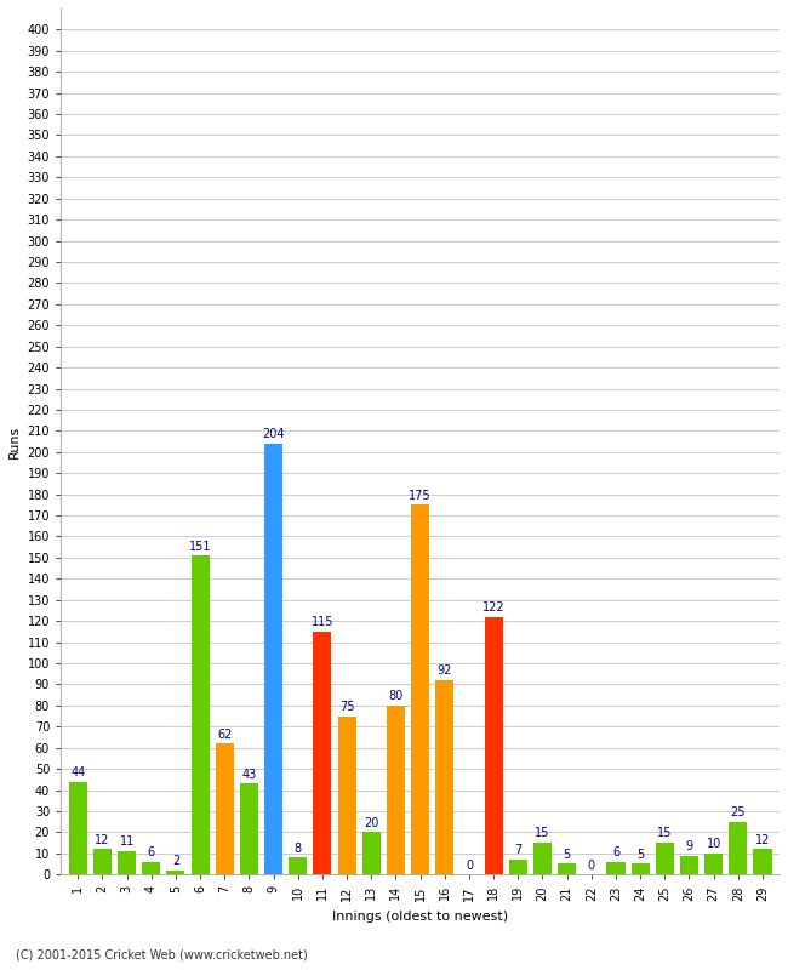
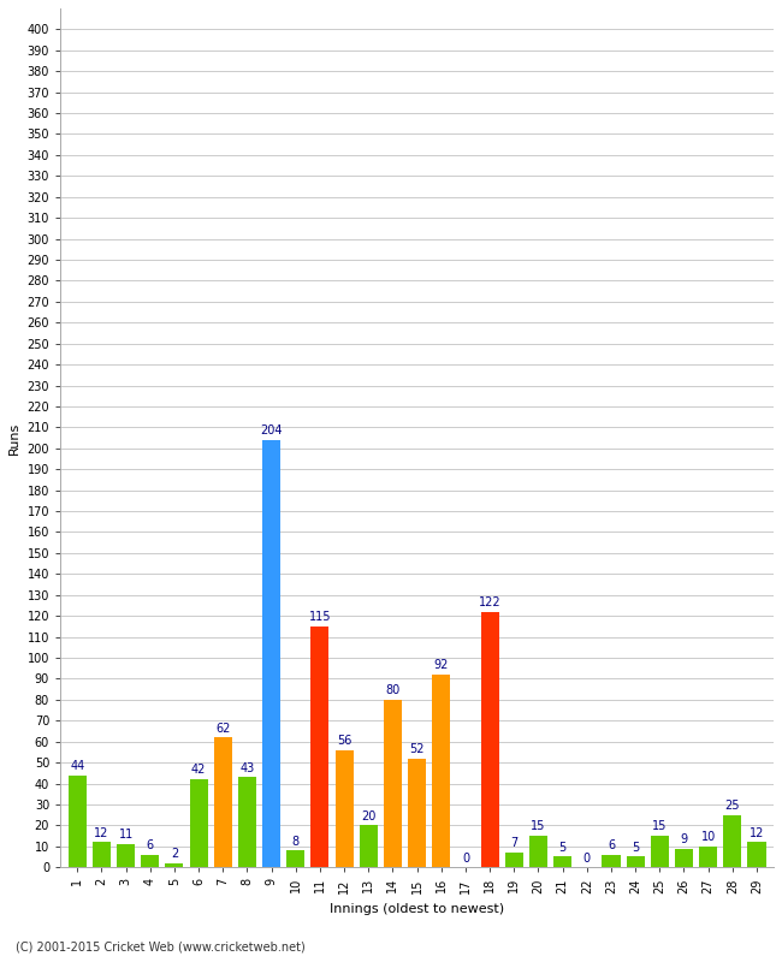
6: 151 -> 42
12: 75 -> 56
15: 175 -> 52
